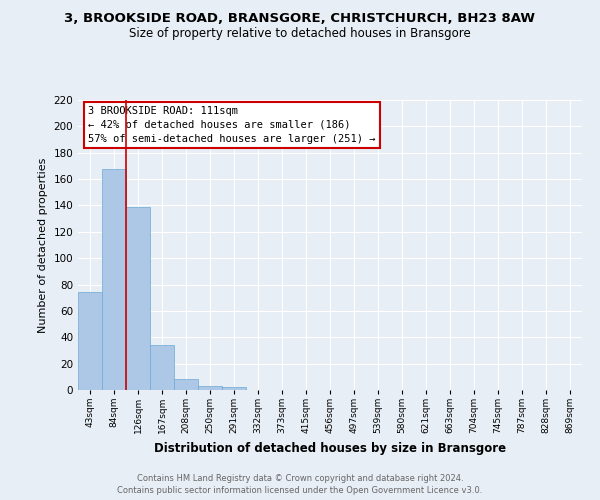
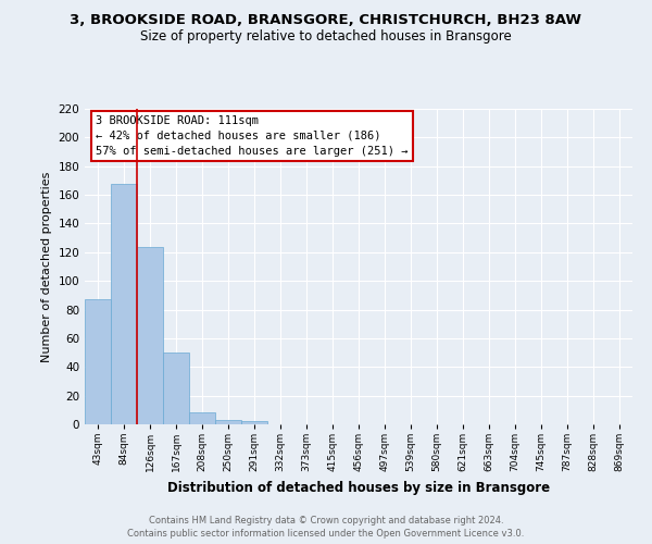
43sqm: 74 -> 87
126sqm: 139 -> 124
167sqm: 34 -> 50
